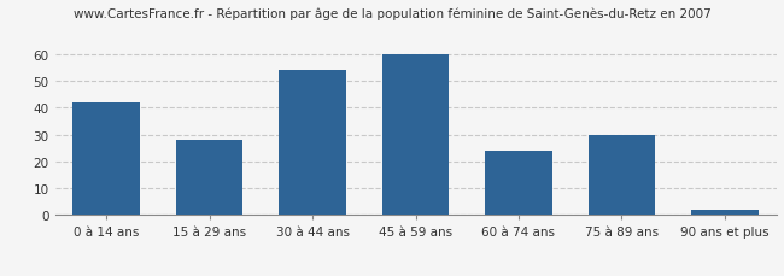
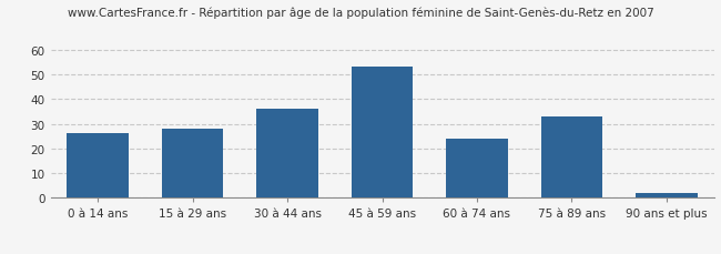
0 à 14 ans: 42 -> 26
30 à 44 ans: 54 -> 36
45 à 59 ans: 60 -> 53
75 à 89 ans: 30 -> 33
